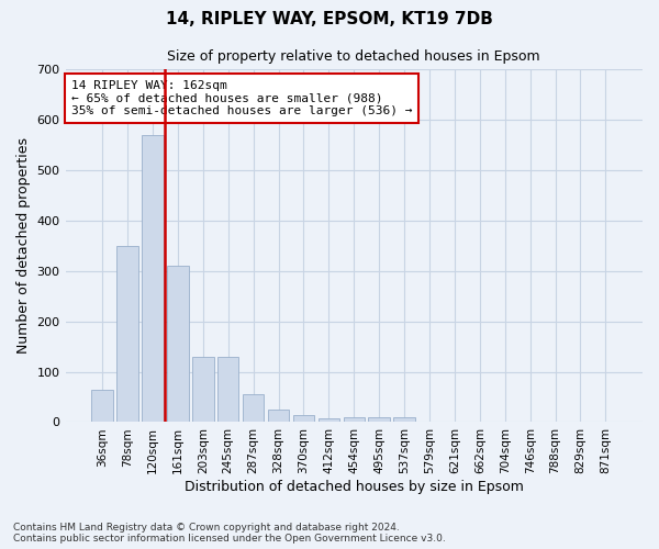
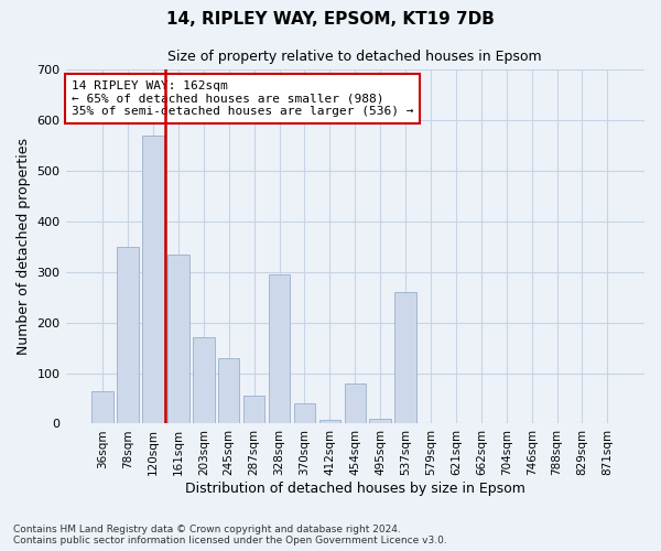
161sqm: 310 -> 335
203sqm: 130 -> 170
328sqm: 25 -> 295
370sqm: 15 -> 40
454sqm: 10 -> 80
537sqm: 10 -> 260
